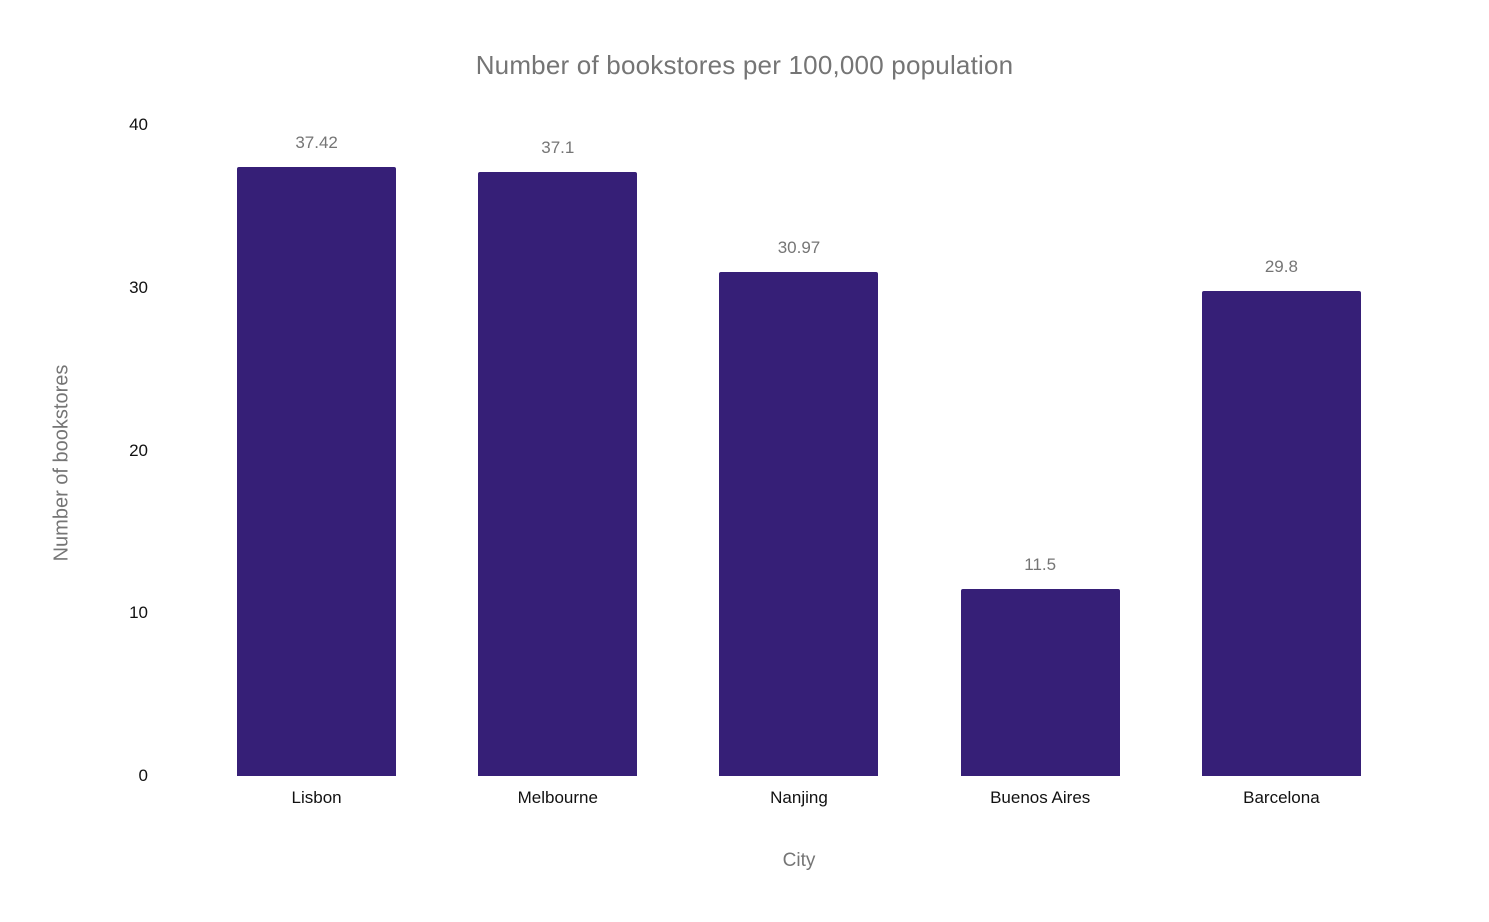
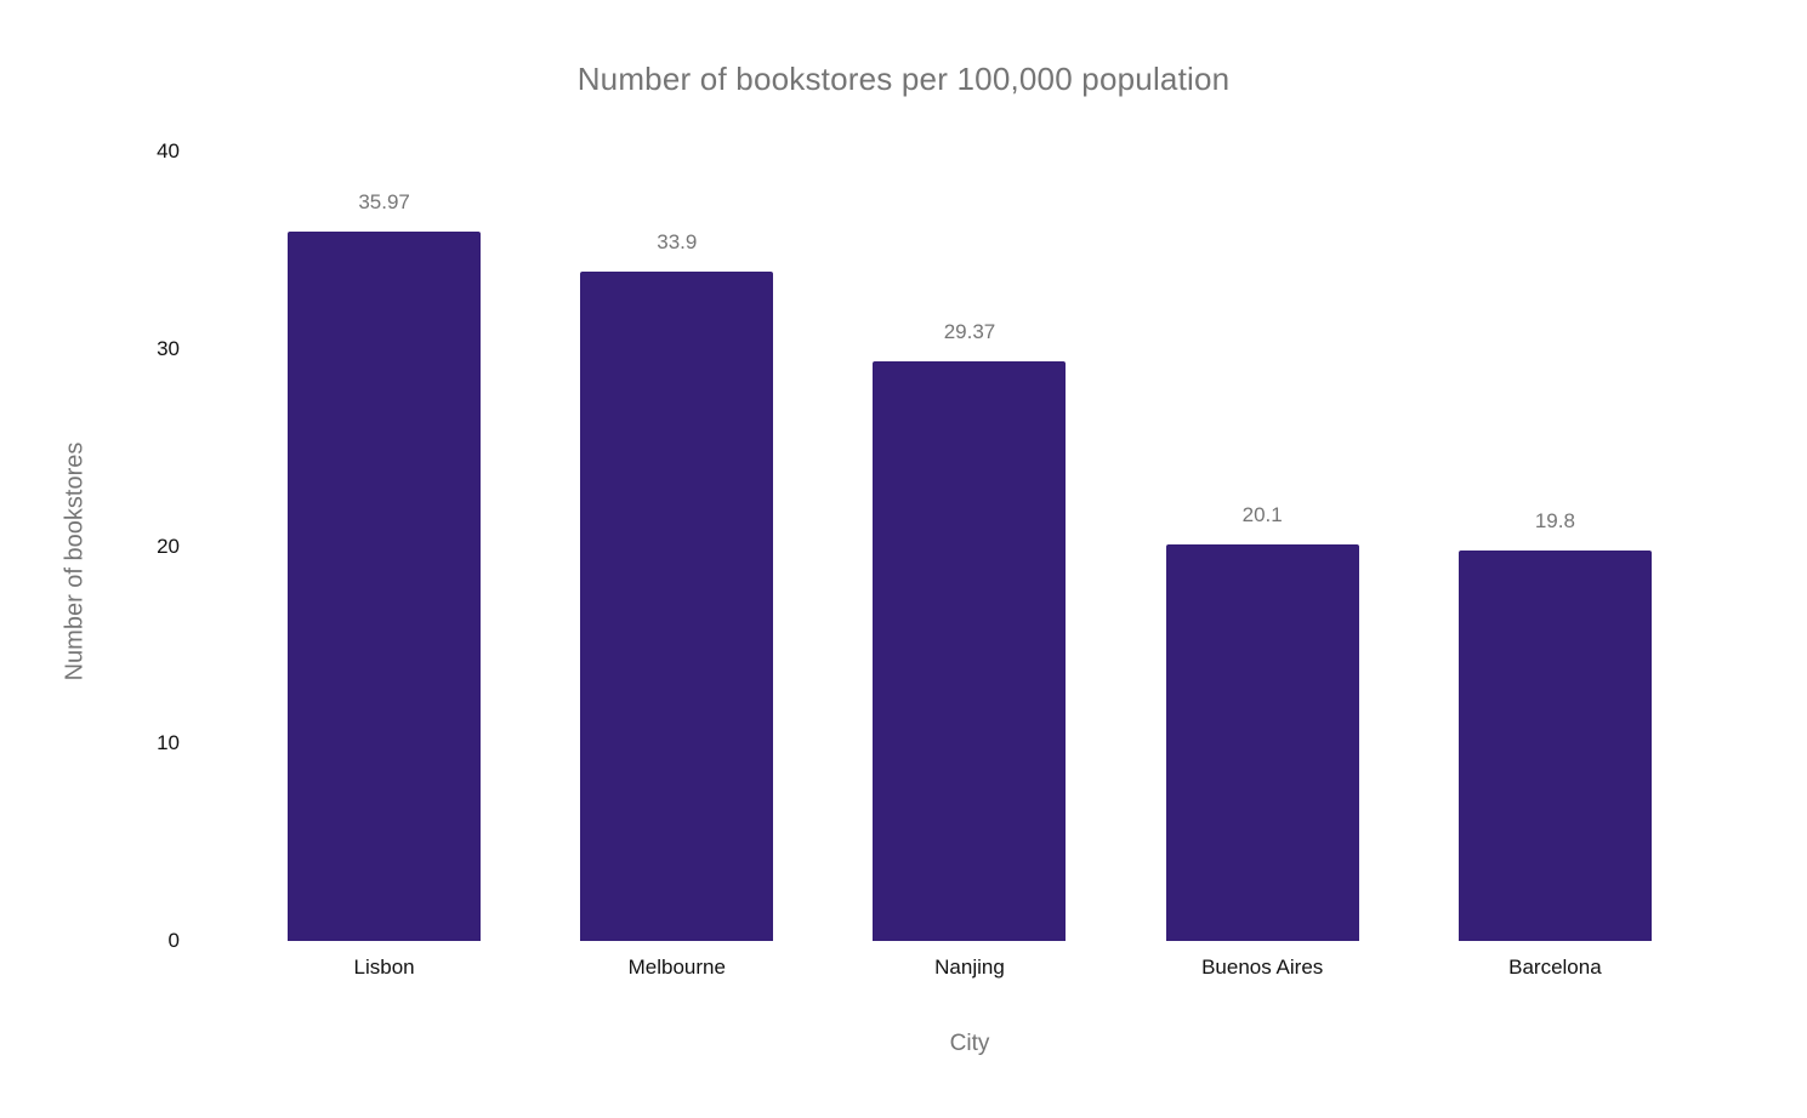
Lisbon: 37.42 -> 35.97
Melbourne: 37.1 -> 33.9
Nanjing: 30.97 -> 29.37
Buenos Aires: 11.5 -> 20.1
Barcelona: 29.8 -> 19.8
